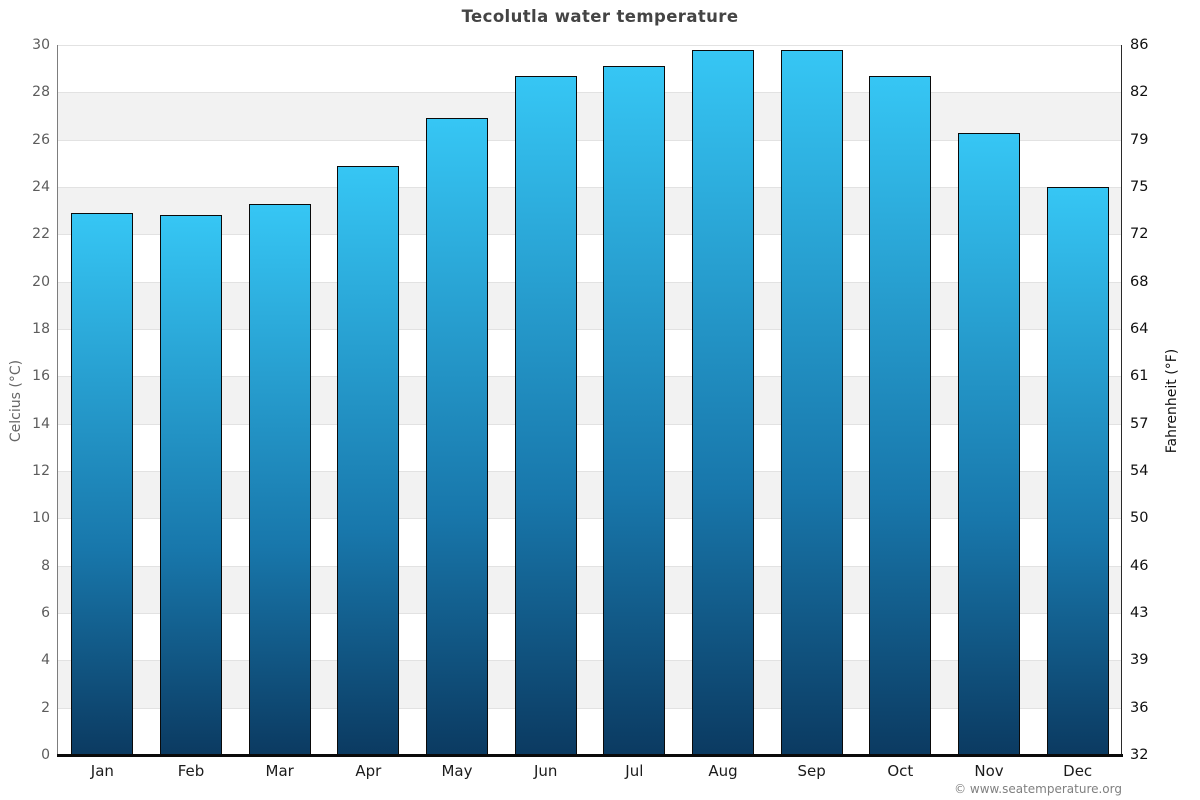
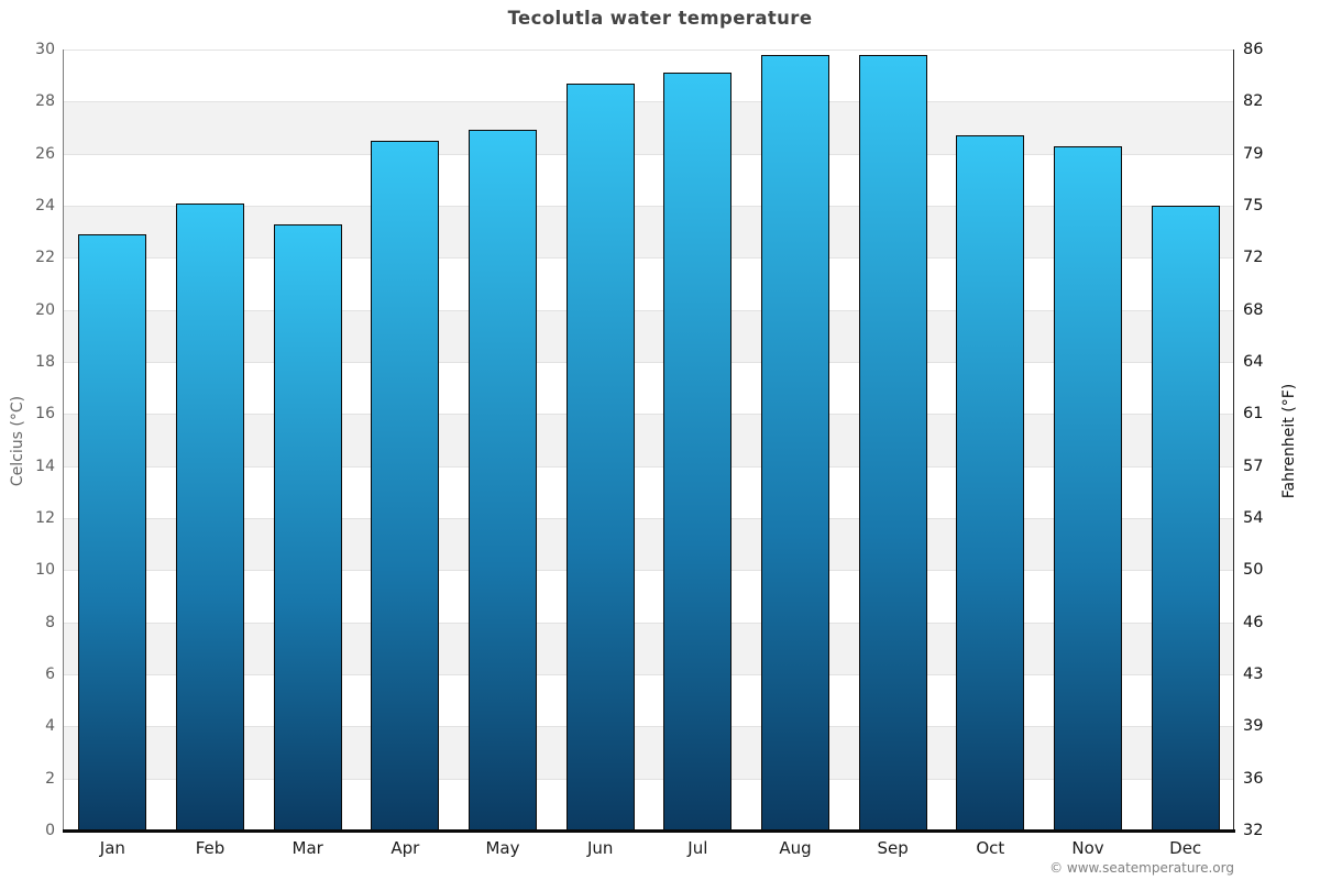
Feb: 22.8 -> 24.1
Apr: 24.9 -> 26.5
Oct: 28.7 -> 26.7
